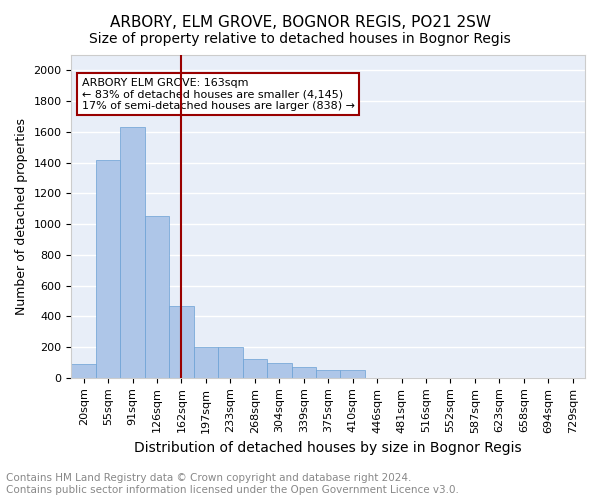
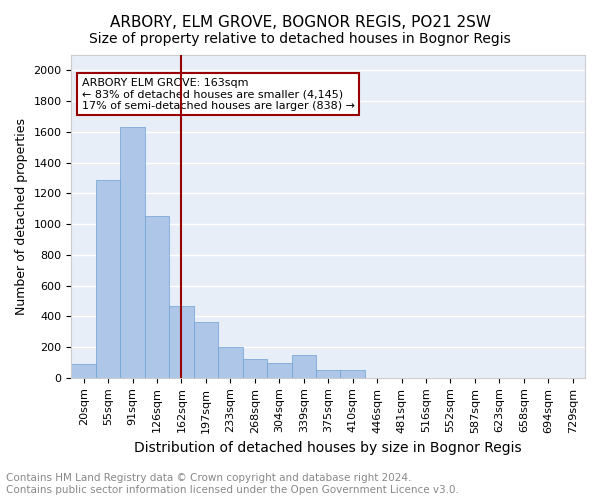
55sqm: 1420 -> 1290
197sqm: 200 -> 360
339sqm: 70 -> 150
